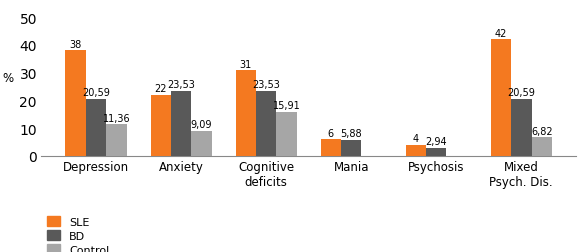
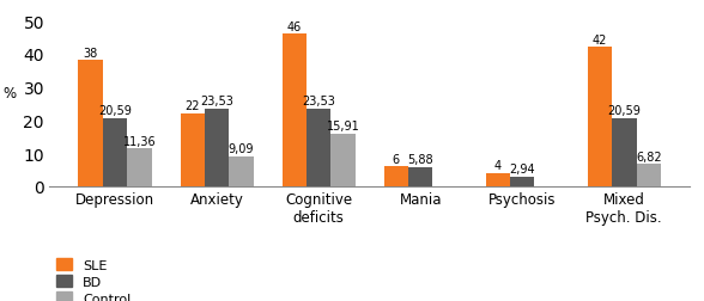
SLE/Cognitive deficits: 31 -> 46
